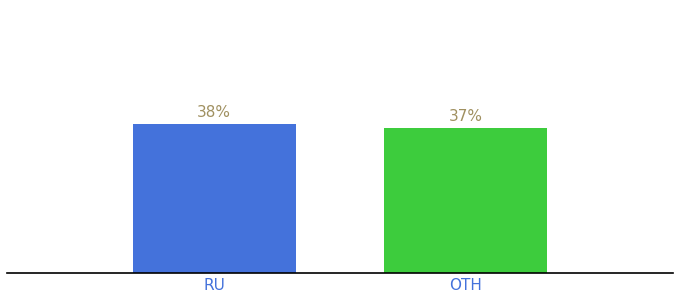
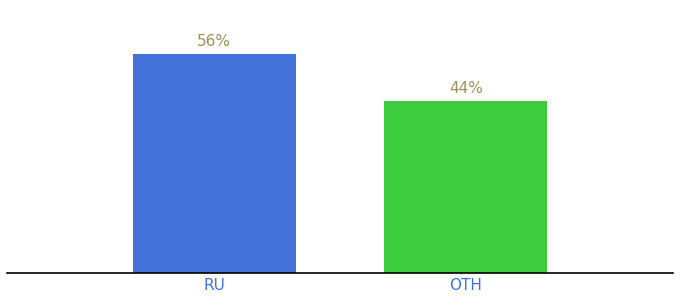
RU: 38% -> 56%
OTH: 37% -> 44%
